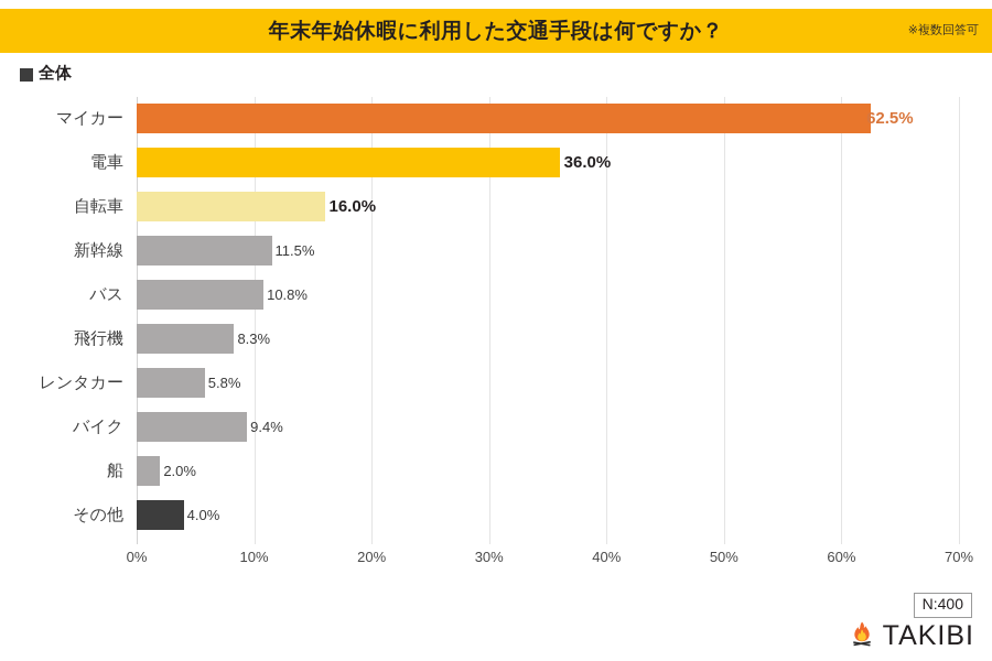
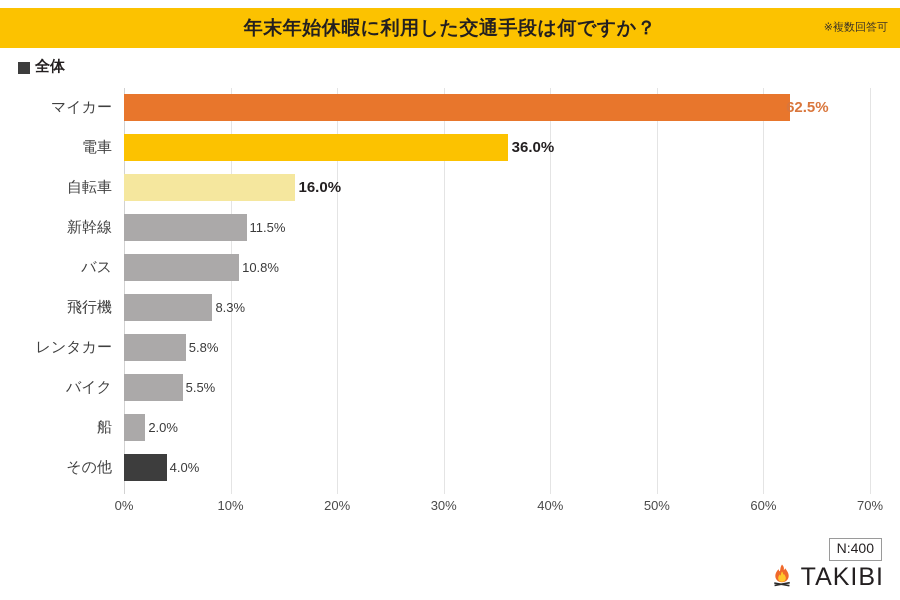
バイク: 9.4% -> 5.5%
